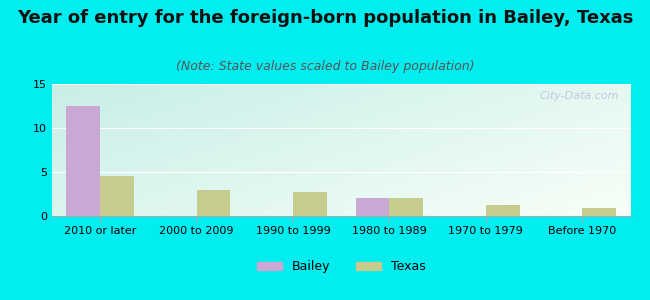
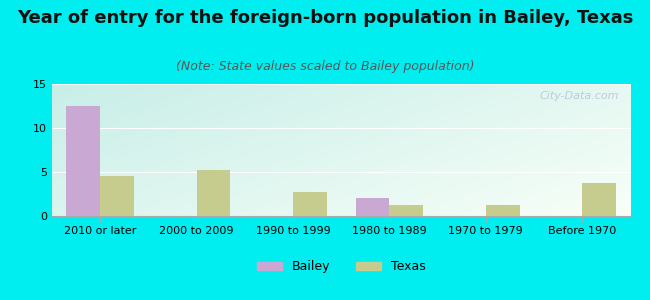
Texas/2000 to 2009: 3.0 -> 5.2
Texas/1980 to 1989: 2.1 -> 1.2
Texas/Before 1970: 0.9 -> 3.8
